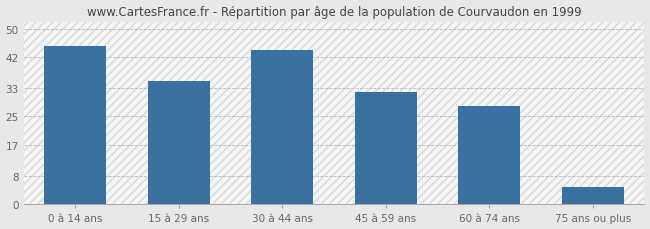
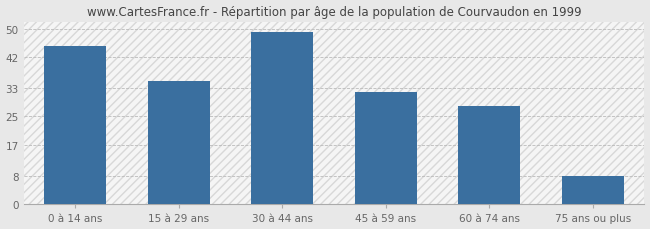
30 à 44 ans: 44 -> 49
75 ans ou plus: 5 -> 8
